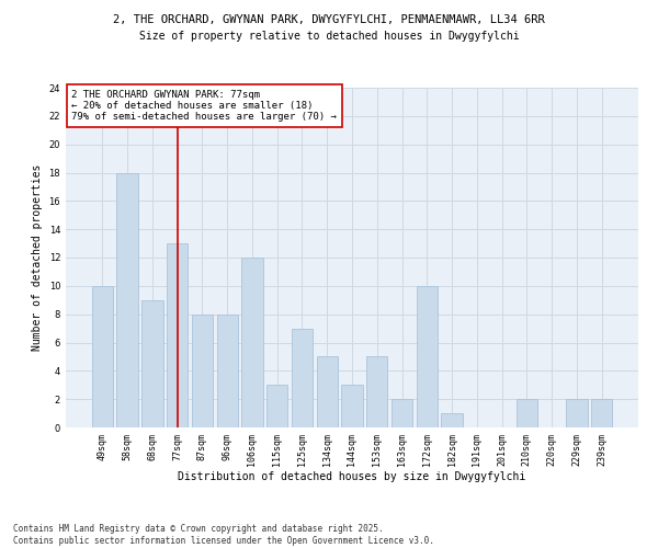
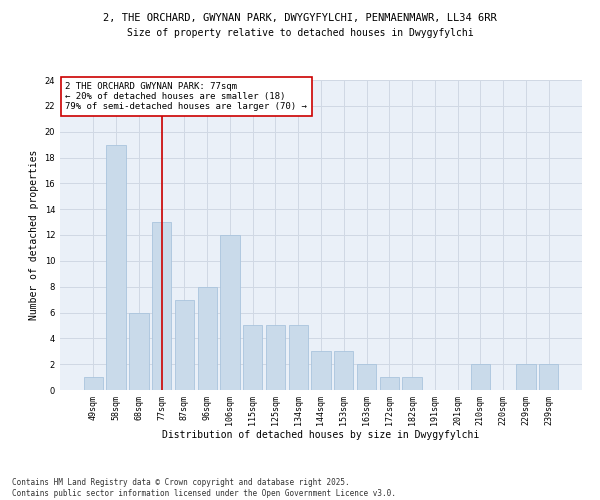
49sqm: 10 -> 1
58sqm: 18 -> 19
68sqm: 9 -> 6
87sqm: 8 -> 7
115sqm: 3 -> 5
125sqm: 7 -> 5
153sqm: 5 -> 3
172sqm: 10 -> 1
